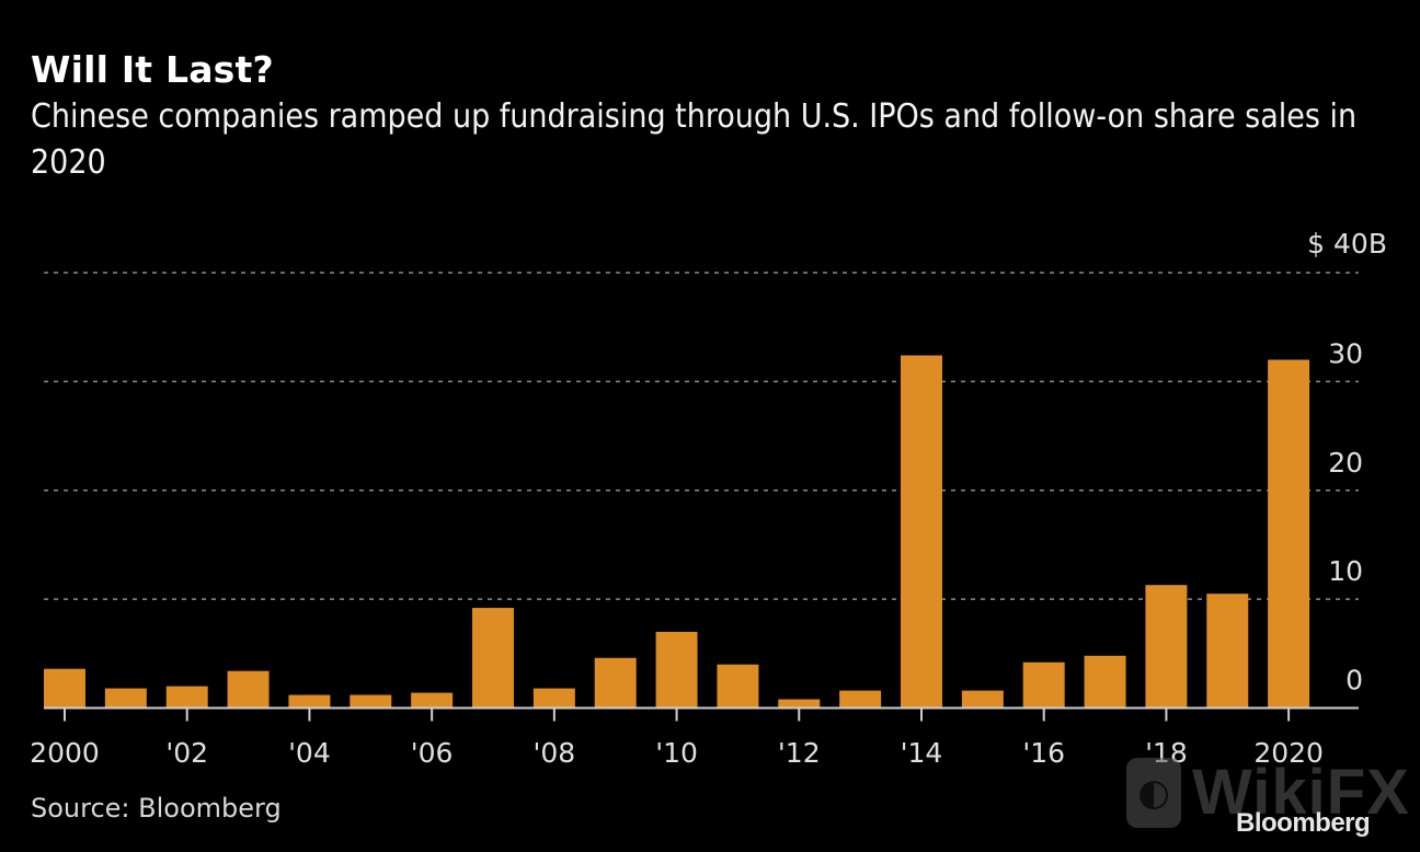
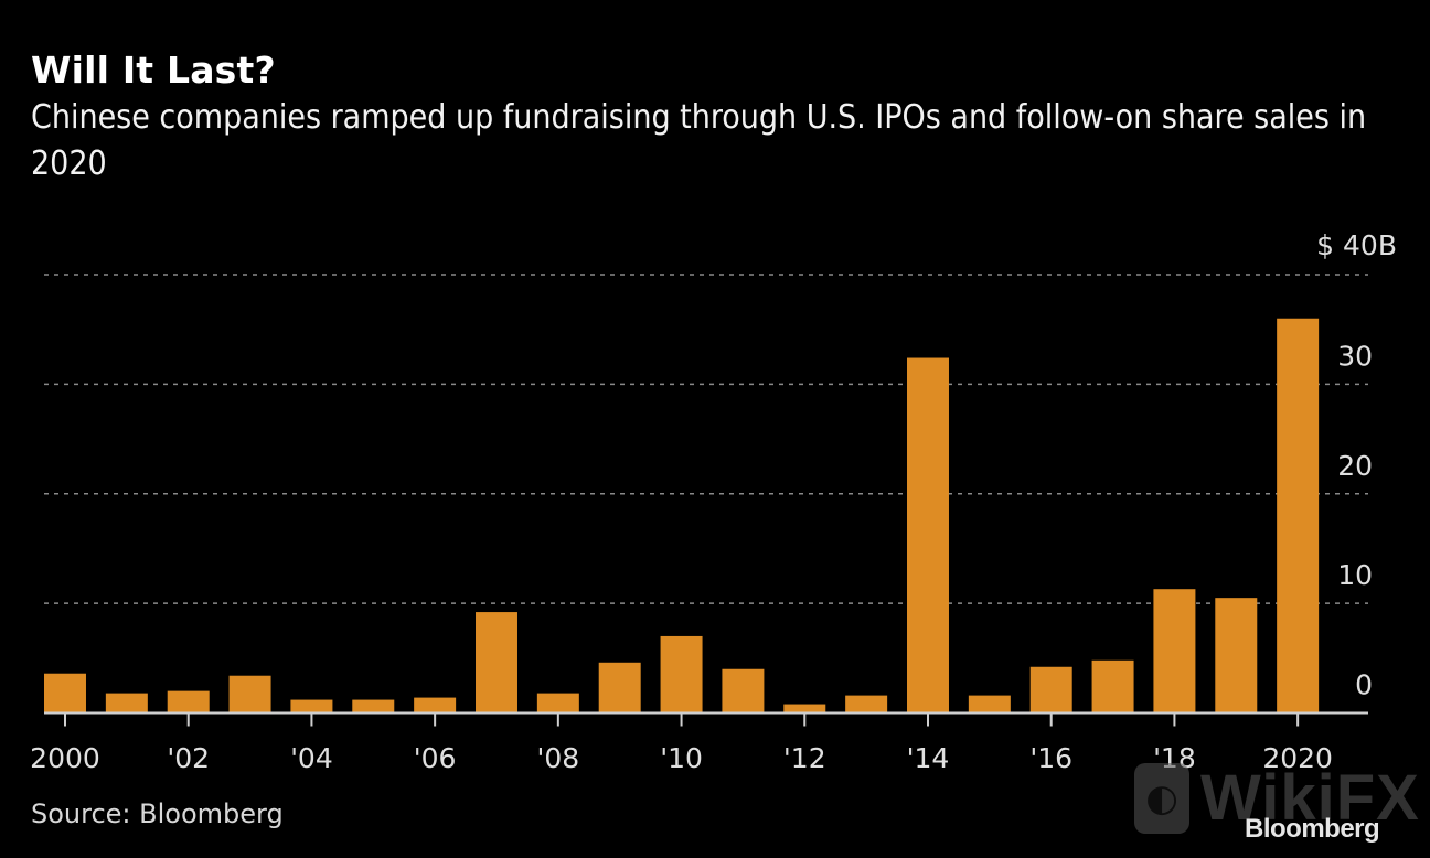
2020: 32 -> 36
